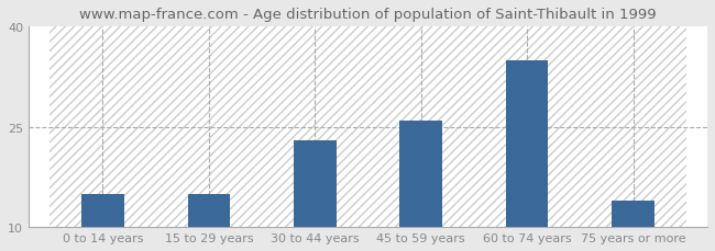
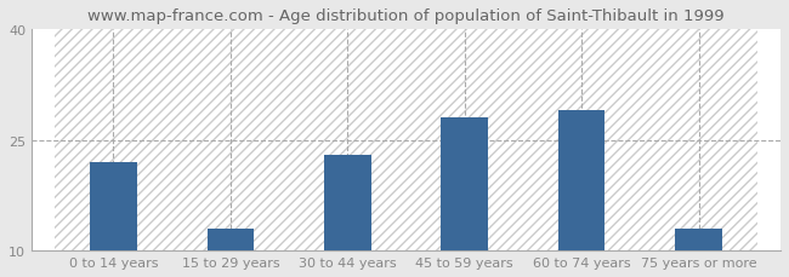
0 to 14 years: 15 -> 22
15 to 29 years: 15 -> 13
45 to 59 years: 26 -> 28
60 to 74 years: 35 -> 29
75 years or more: 14 -> 13
